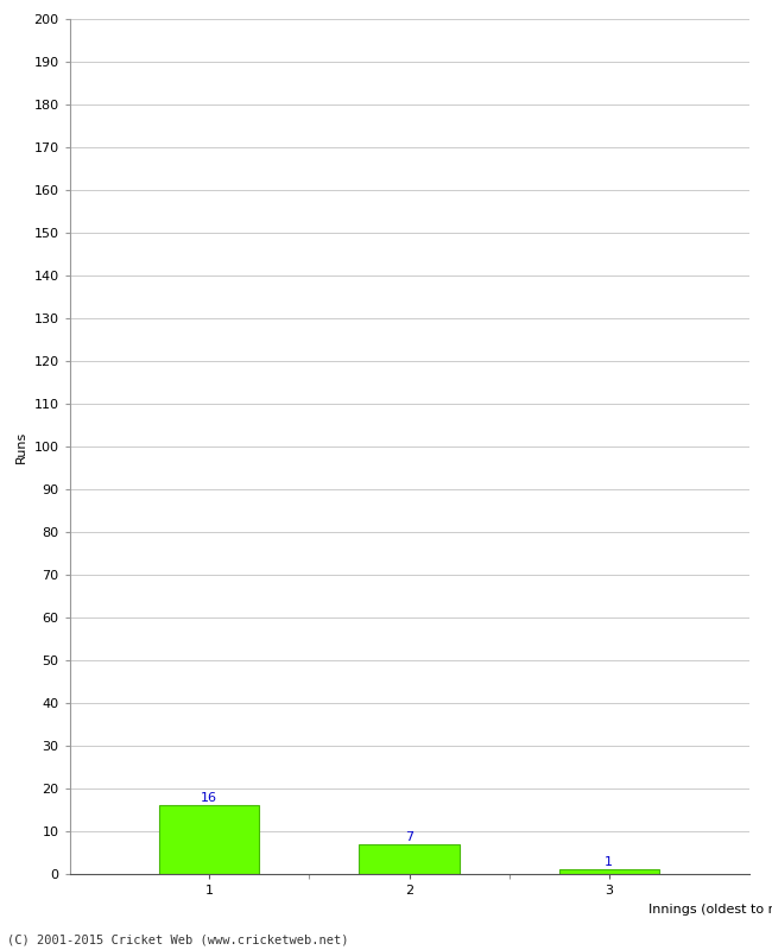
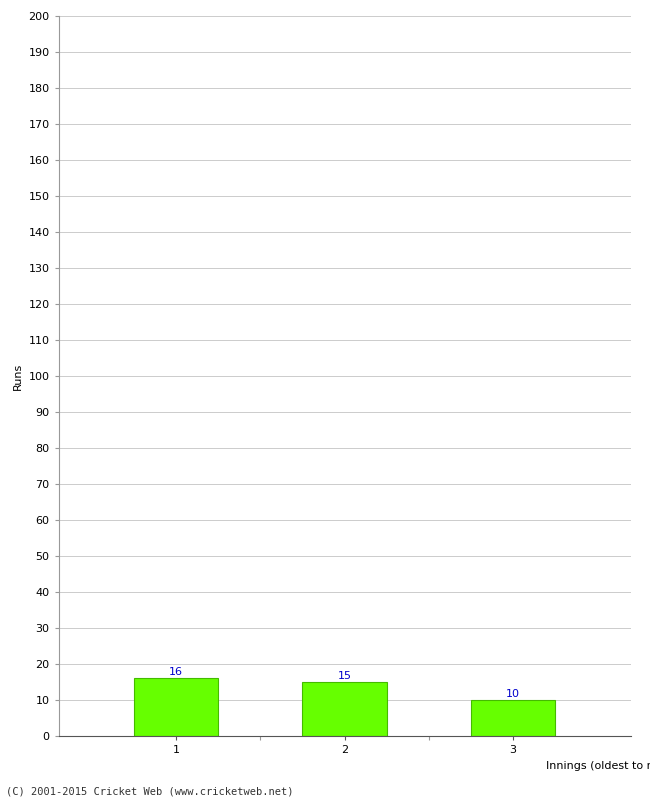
2: 7 -> 15
3: 1 -> 10
